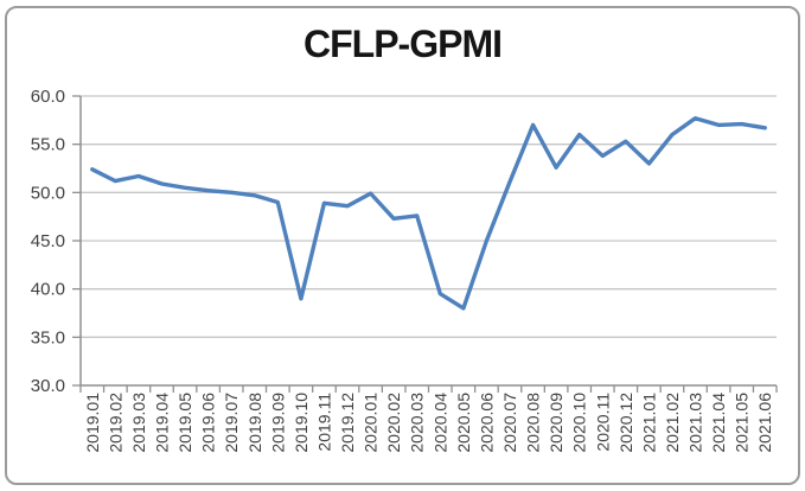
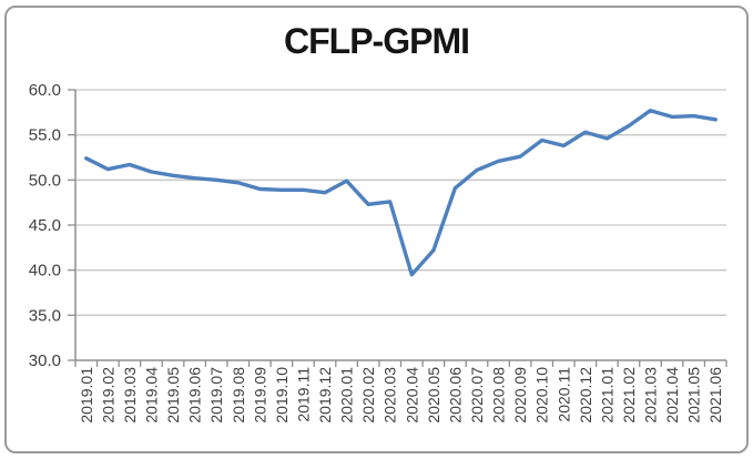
2019.10: 39 -> 49
2020.05: 38 -> 42
2020.06: 45 -> 49
2020.08: 57 -> 52
2020.10: 56 -> 54
2021.01: 53 -> 55
